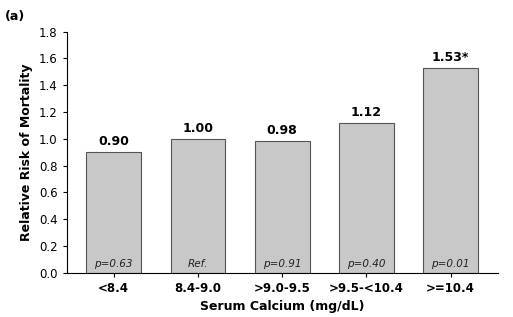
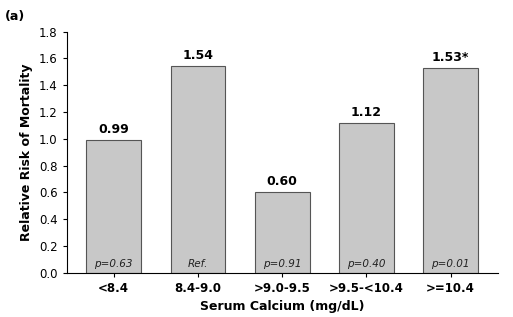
<8.4: 0.90 -> 0.99
8.4-9.0: 1.00 -> 1.54
>9.0-9.5: 0.98 -> 0.60
